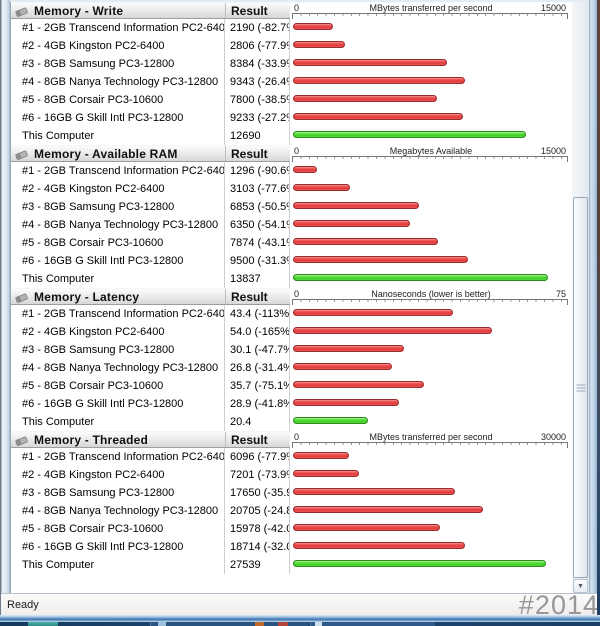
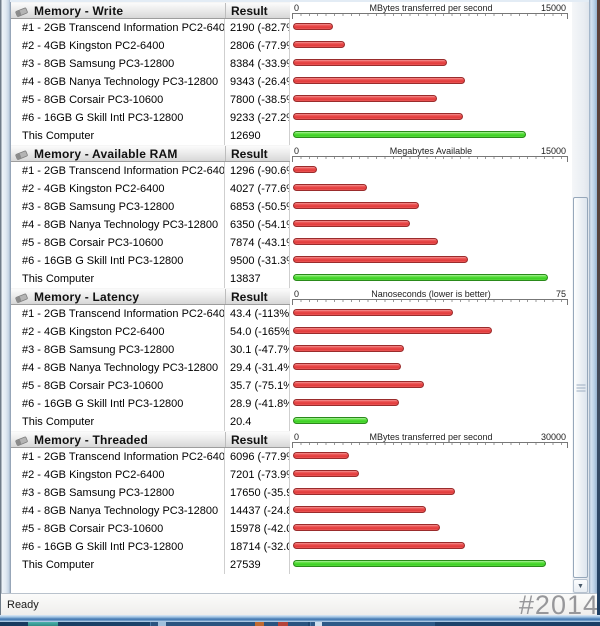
Memory - Available RAM/#2 - 4GB Kingston PC2-6400: 3103 -> 4027
Memory - Latency/#4 - 8GB Nanya Technology PC3-12800: 26.8 -> 29.4
Memory - Threaded/#4 - 8GB Nanya Technology PC3-12800: 20705 -> 14437
